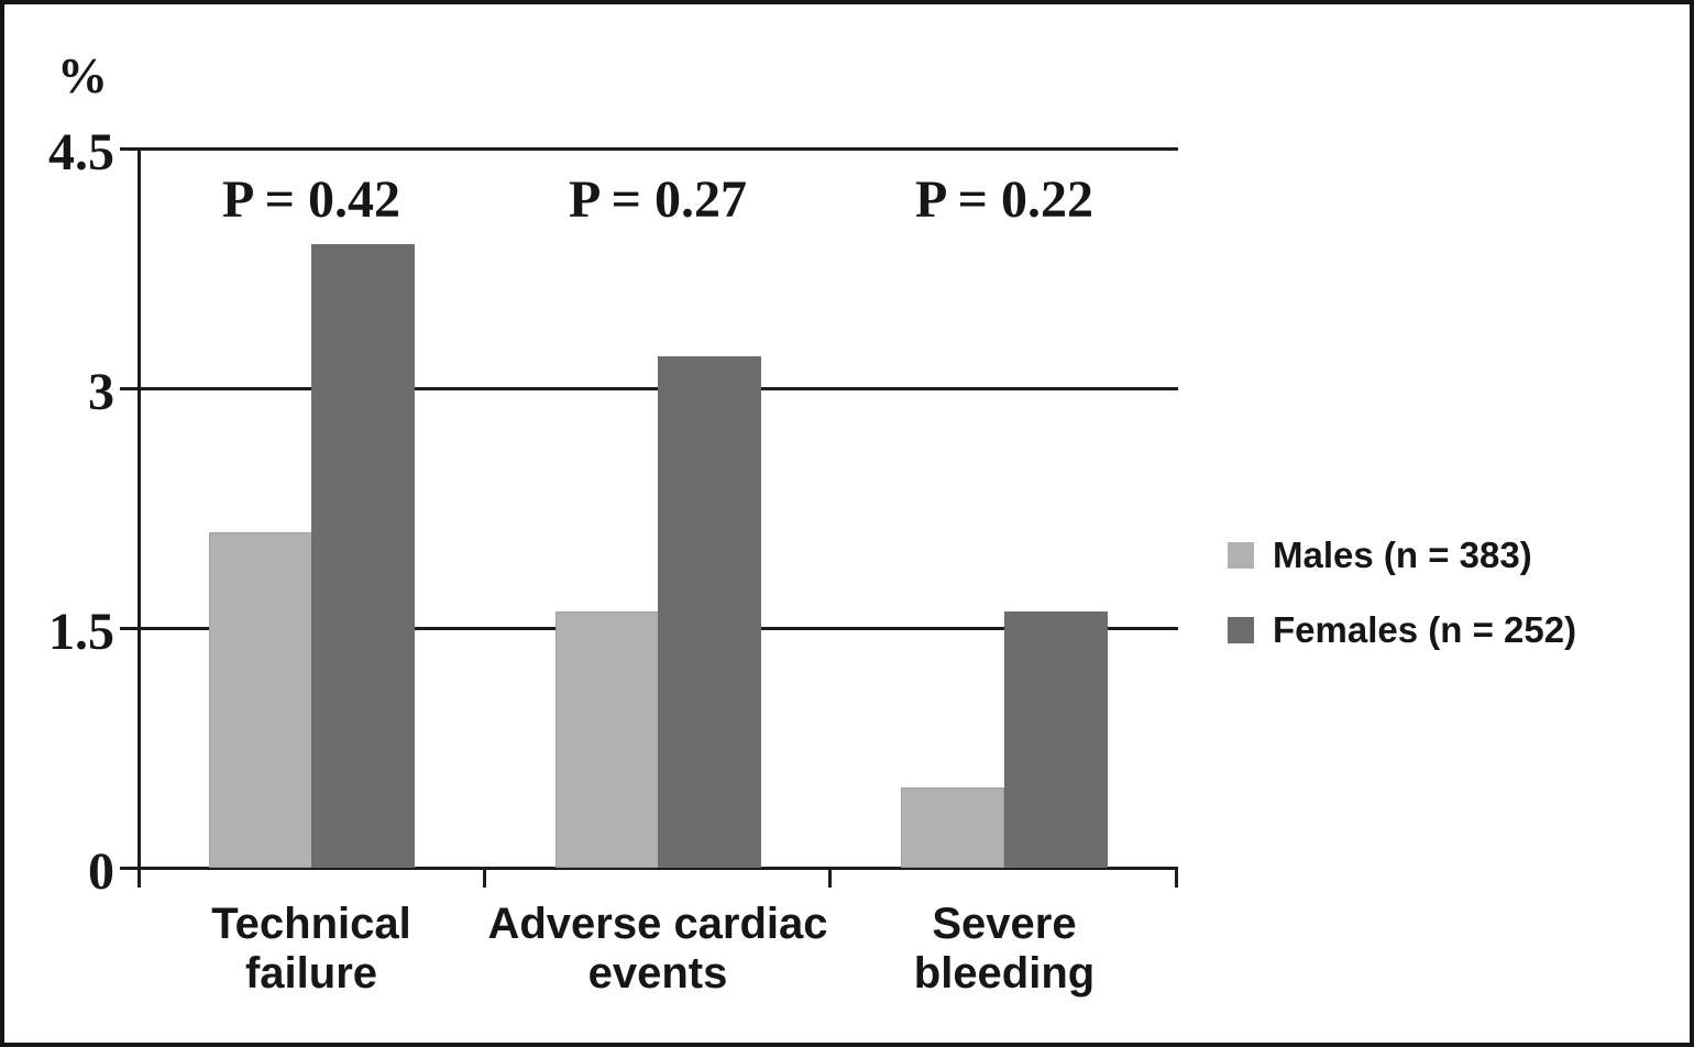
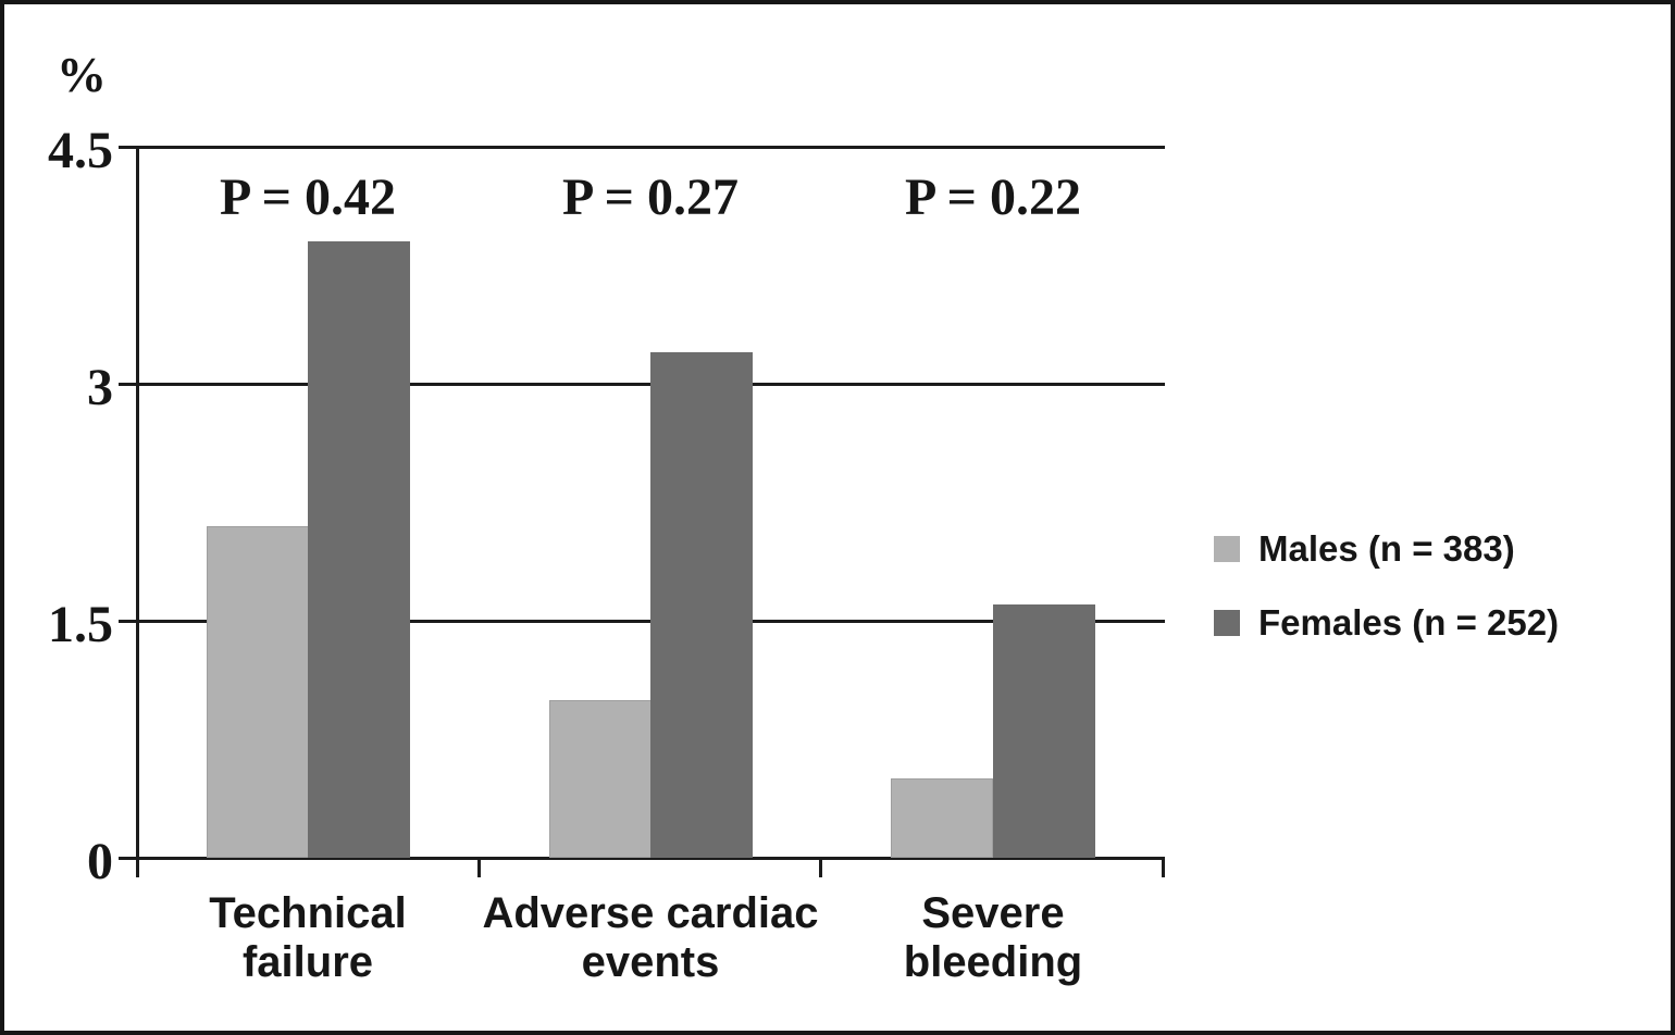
Males (n = 383)/Adverse cardiac events: 1.6 -> 1.0
